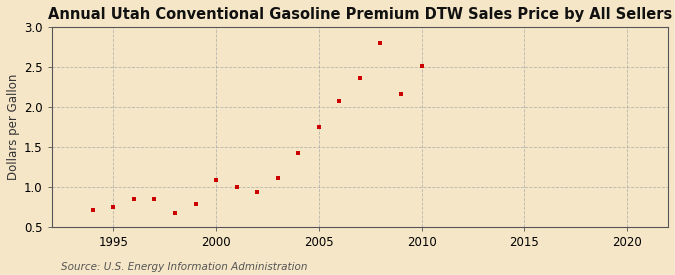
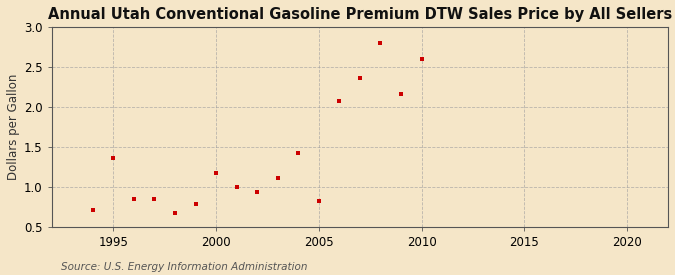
1995: 0.75 -> 1.36
2000: 1.08 -> 1.18
2005: 1.75 -> 0.82
2010: 2.52 -> 2.60
